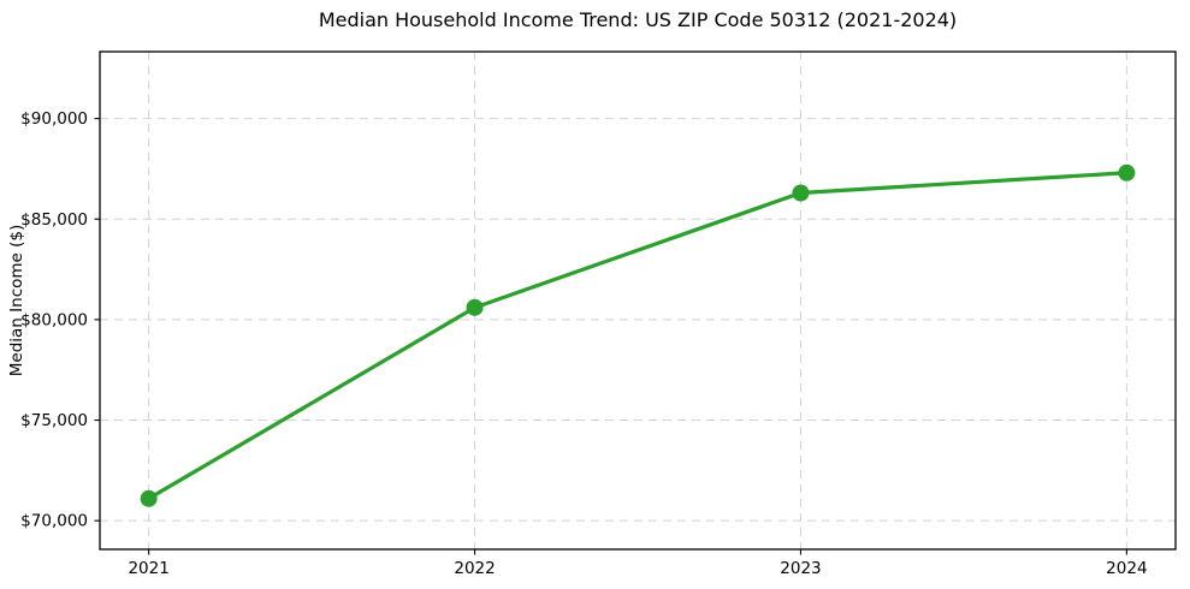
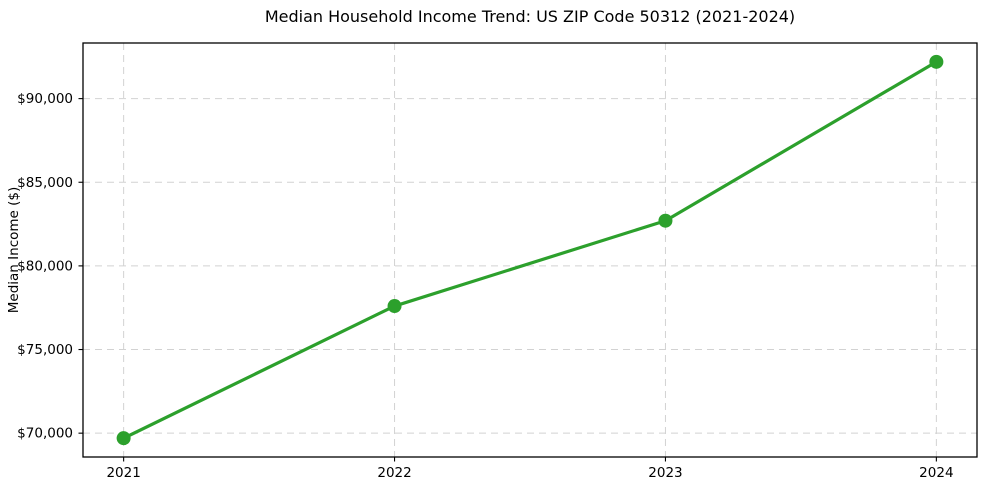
2021: $71100 -> $69700
2022: $80600 -> $77600
2023: $86300 -> $82700
2024: $87300 -> $92200
